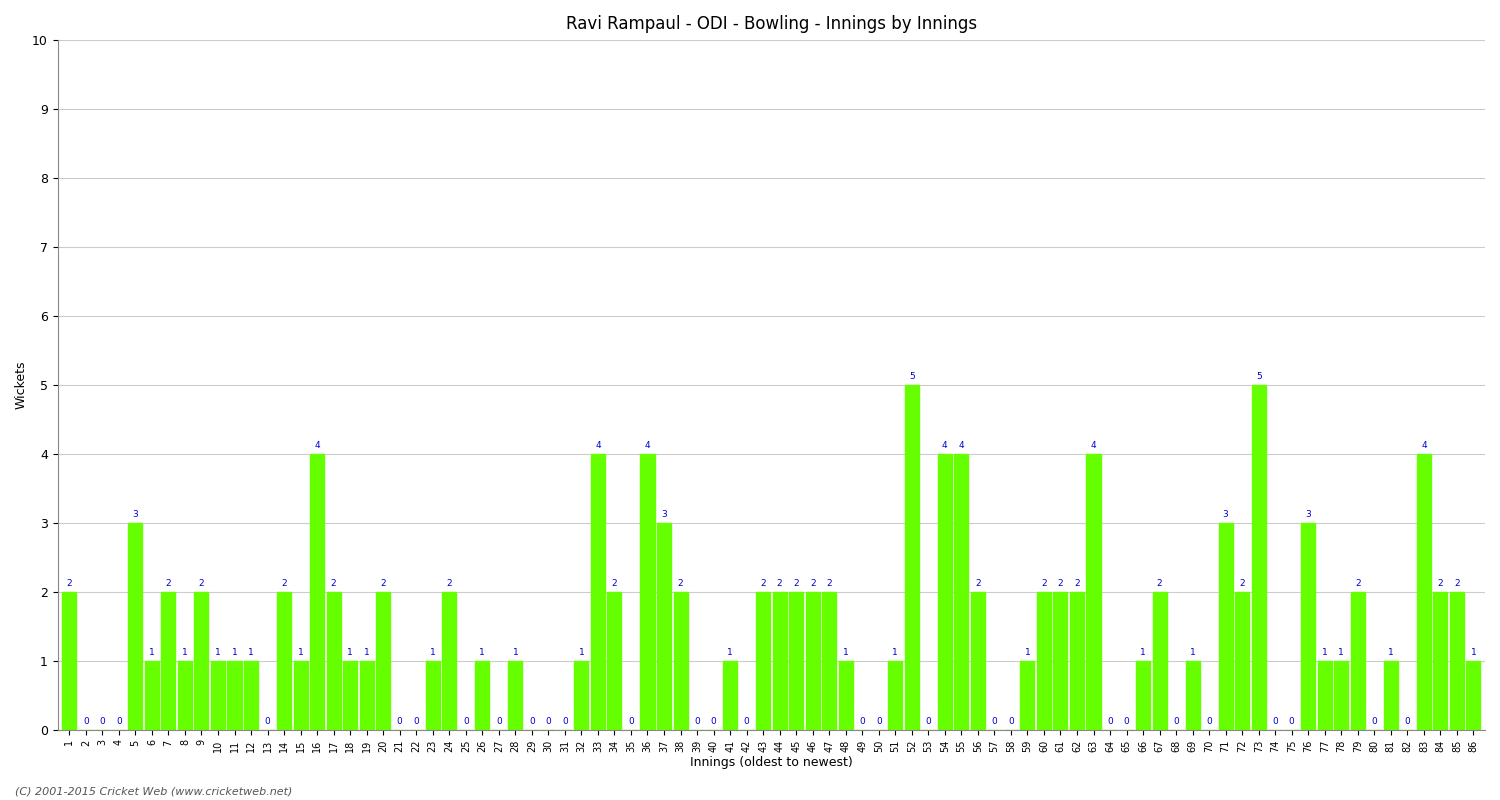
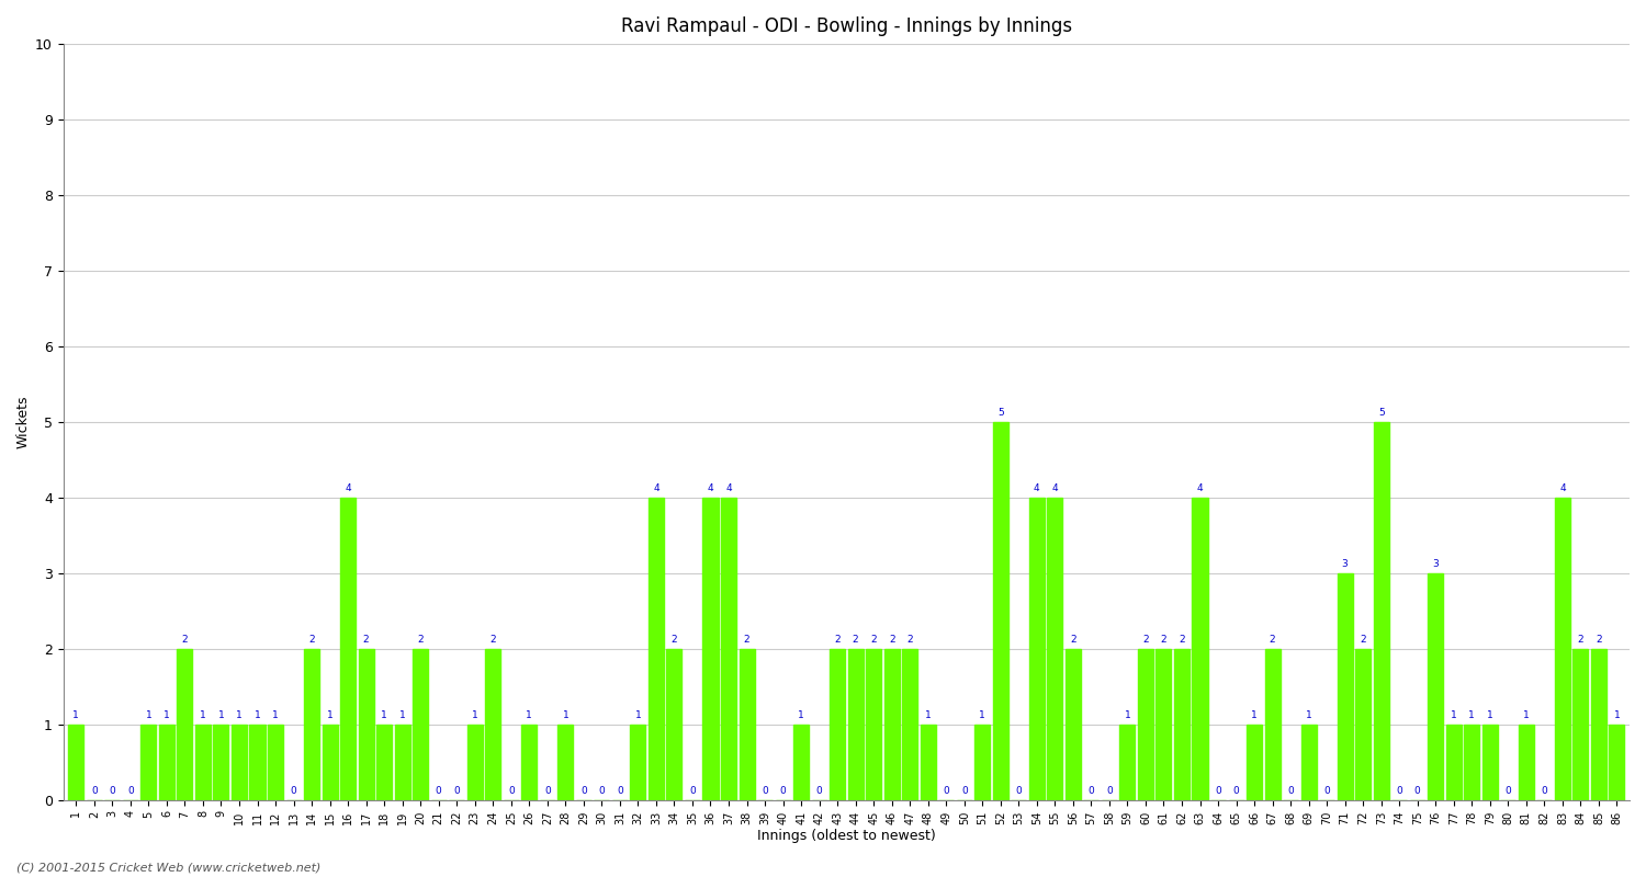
1: 2 -> 1
5: 3 -> 1
9: 2 -> 1
37: 3 -> 4
79: 2 -> 1
